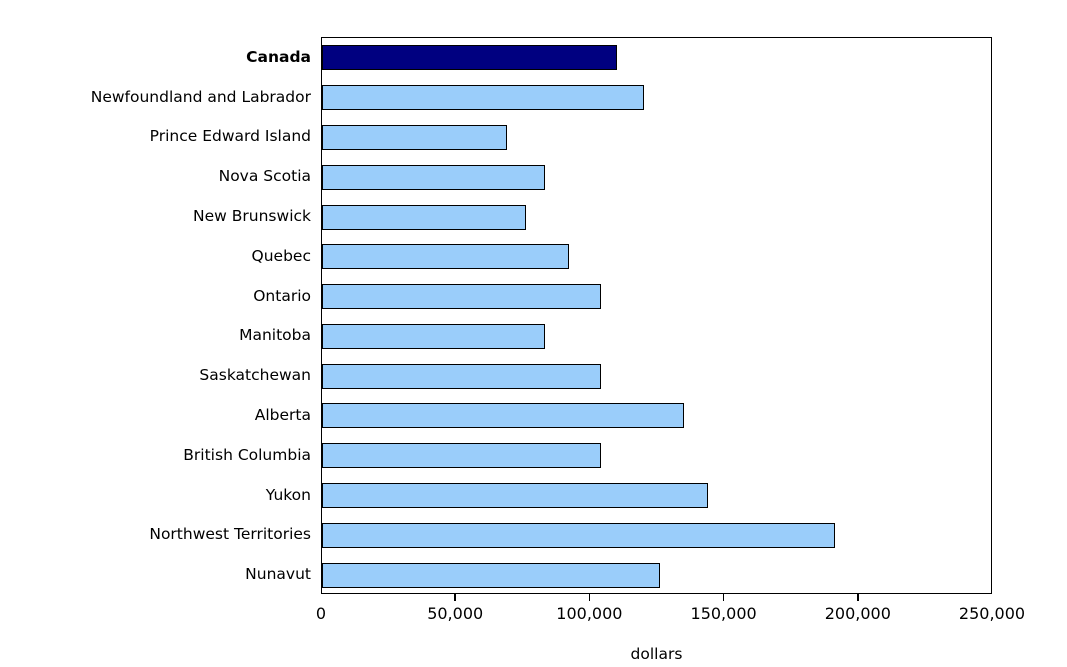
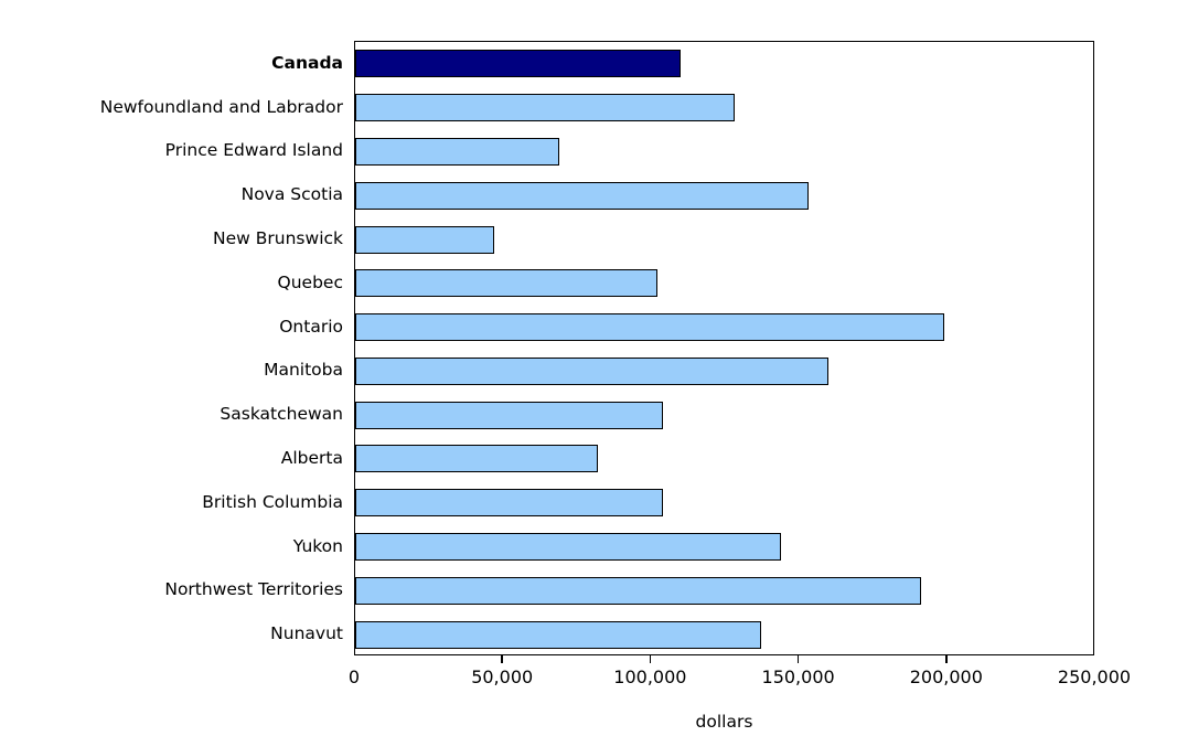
Newfoundland and Labrador: 120000 -> 128000
Nova Scotia: 83000 -> 153000
New Brunswick: 76000 -> 47000
Quebec: 92000 -> 102000
Ontario: 104000 -> 199000
Manitoba: 83000 -> 160000
Alberta: 135000 -> 82000
Nunavut: 126000 -> 137000
